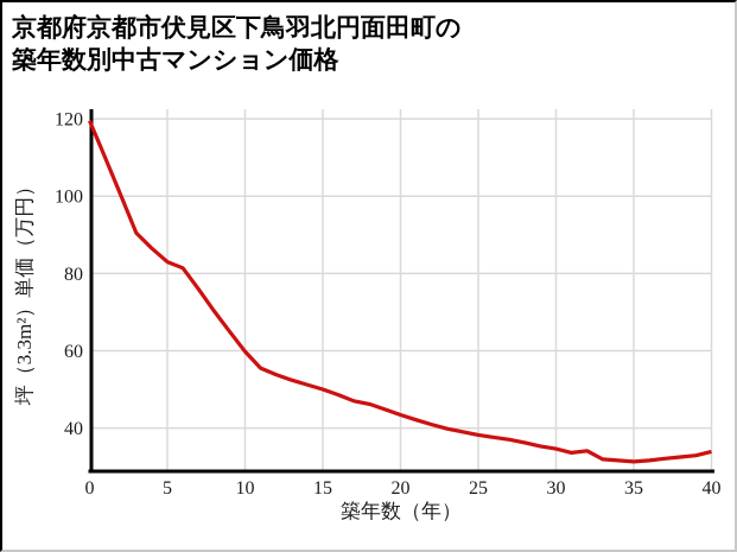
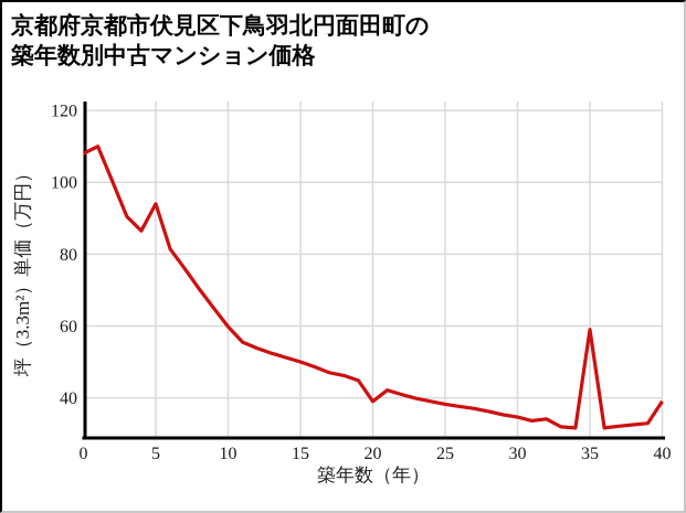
0: 120 -> 108
5: 83 -> 94
20: 43 -> 39
35: 31 -> 59
40: 34 -> 39
